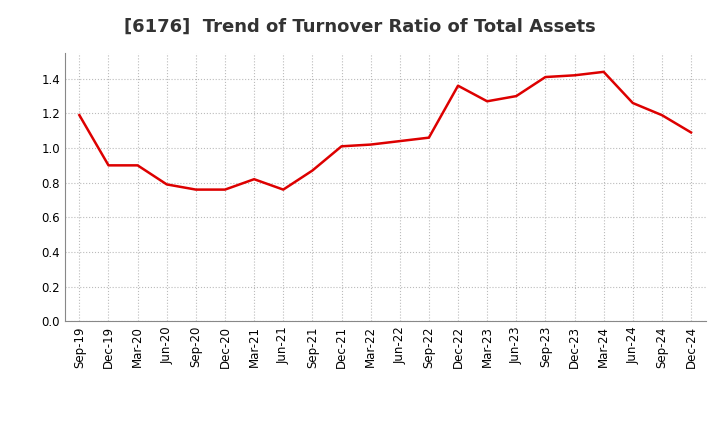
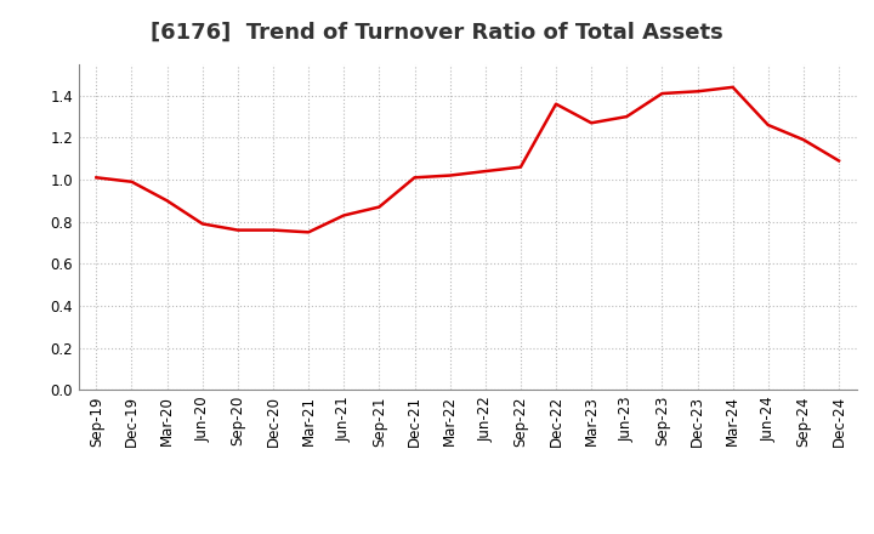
Sep-19: 1.19 -> 1.01
Dec-19: 0.90 -> 0.99
Mar-21: 0.82 -> 0.75
Jun-21: 0.76 -> 0.83
